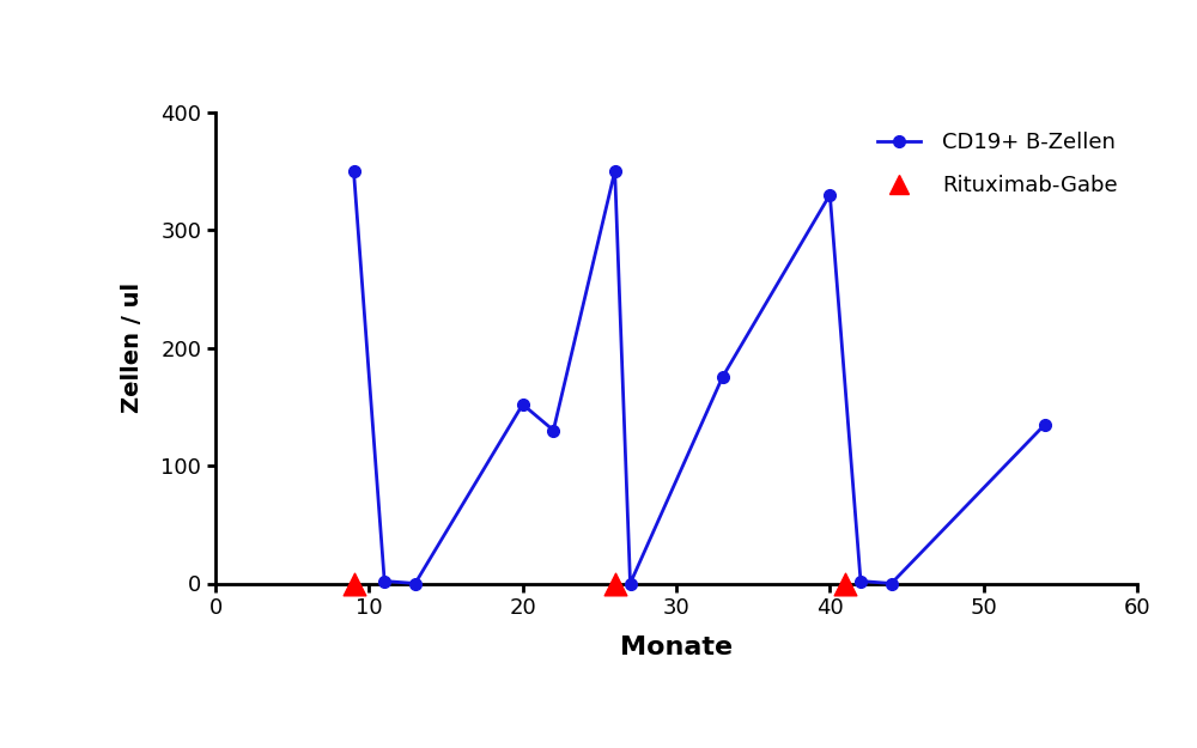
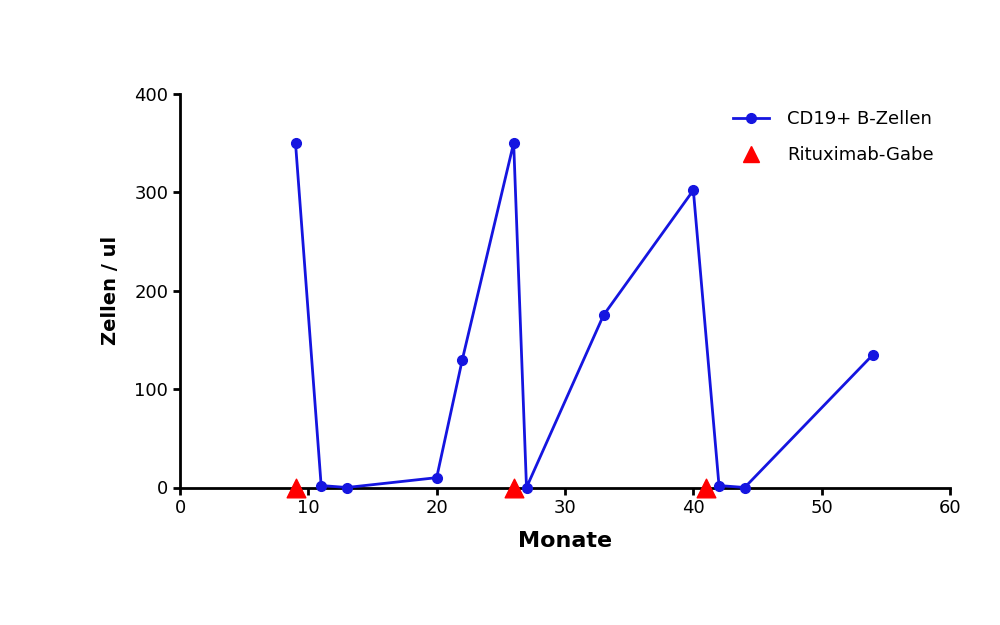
CD19+ B-Zellen/20: 152 -> 10
CD19+ B-Zellen/40: 330 -> 302
